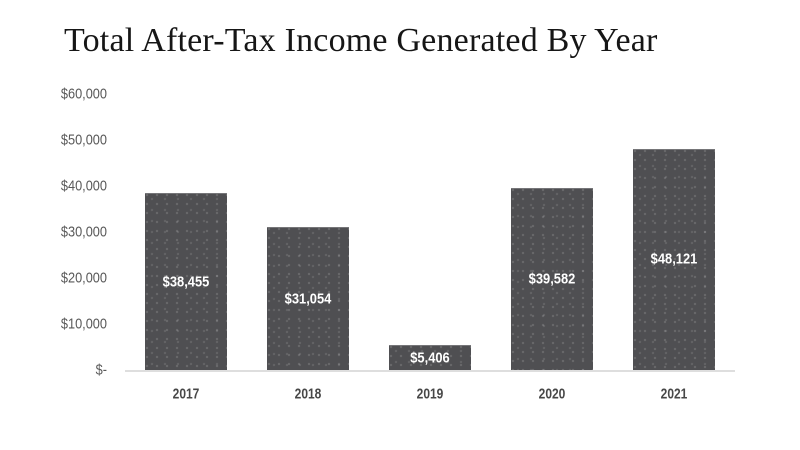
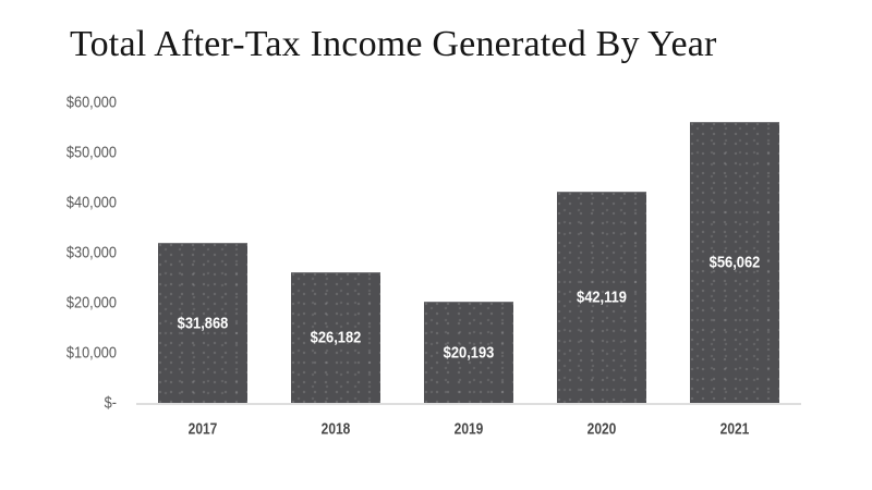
2017: $38,455 -> $31,868
2018: $31,054 -> $26,182
2019: $5,406 -> $20,193
2020: $39,582 -> $42,119
2021: $48,121 -> $56,062
